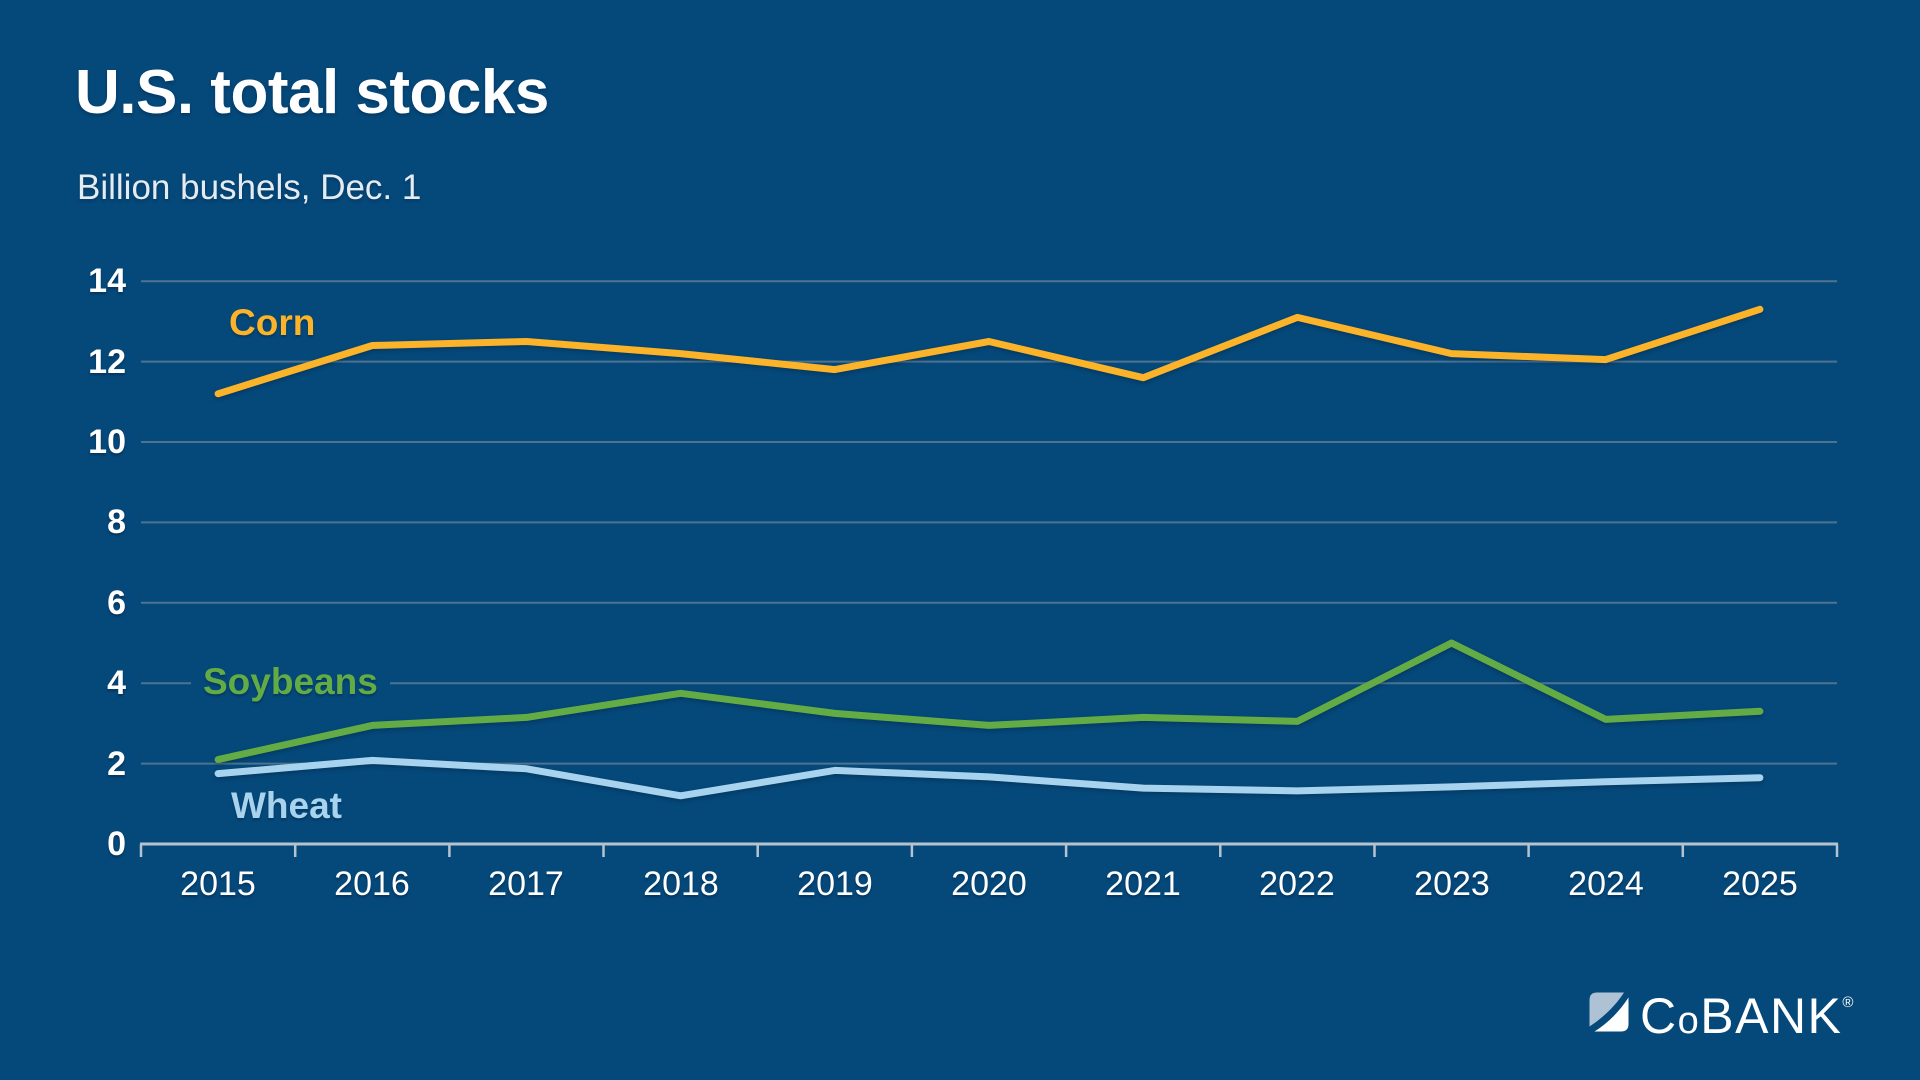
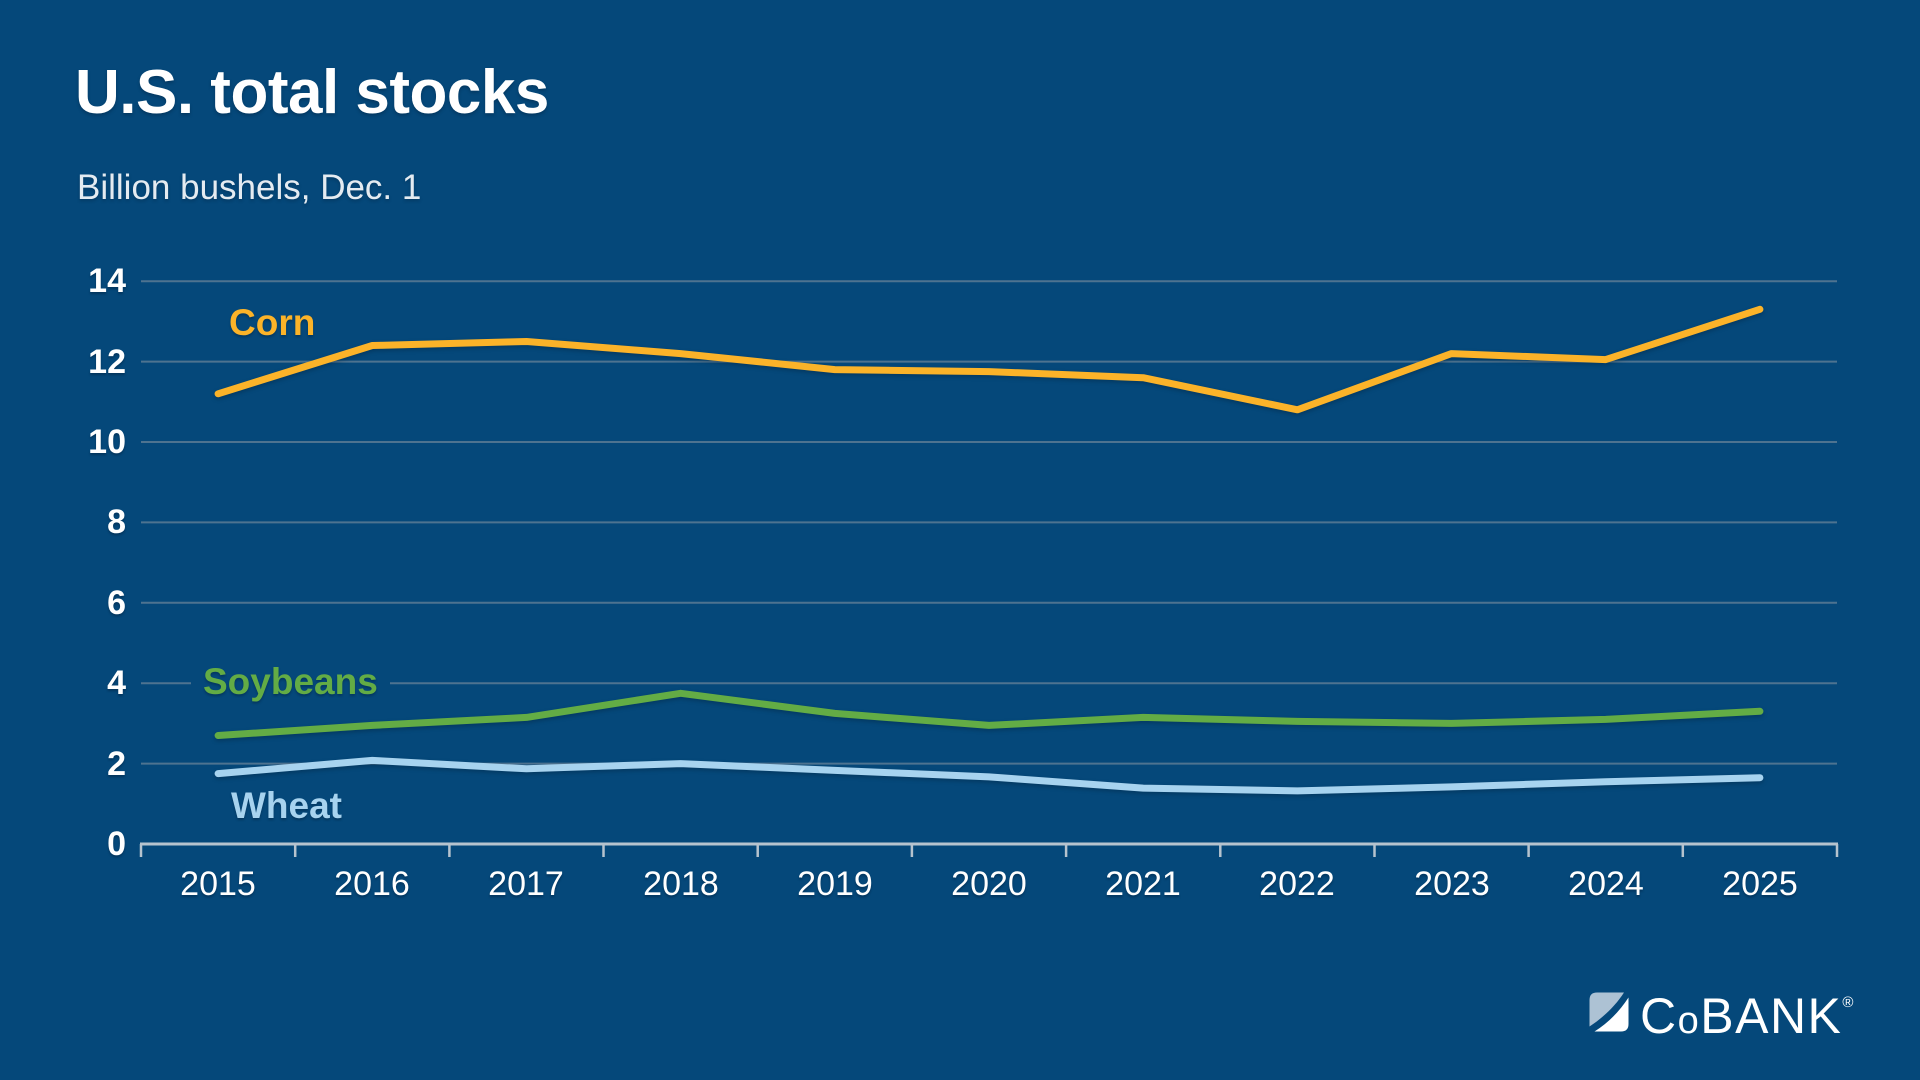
Soybeans/2015: 2.1 -> 2.7
Wheat/2018: 1.2 -> 2.0
Corn/2020: 12.5 -> 11.8
Corn/2022: 13.1 -> 10.8
Soybeans/2023: 5.0 -> 3.0
